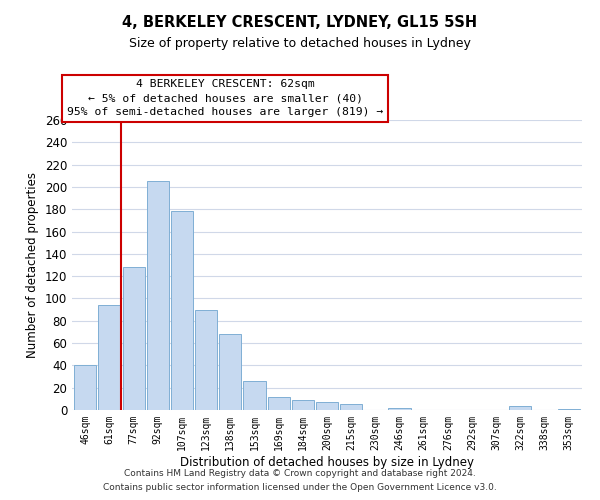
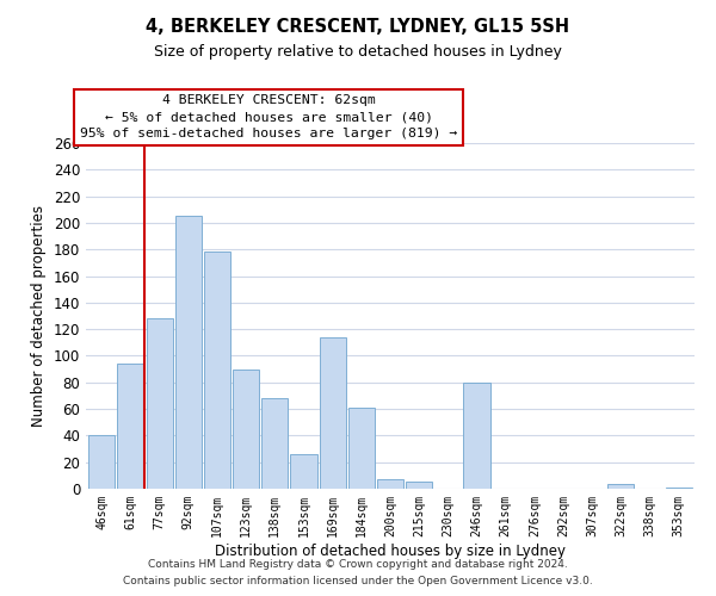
169sqm: 12 -> 114
184sqm: 9 -> 61
246sqm: 2 -> 80
